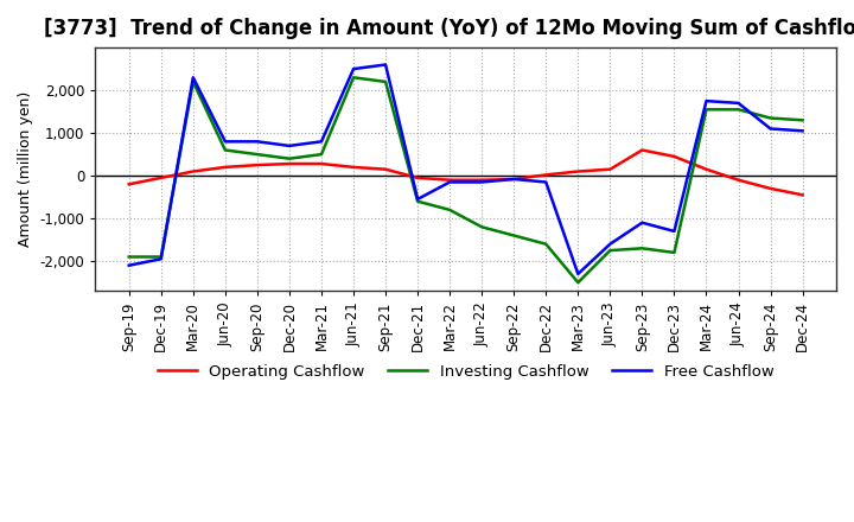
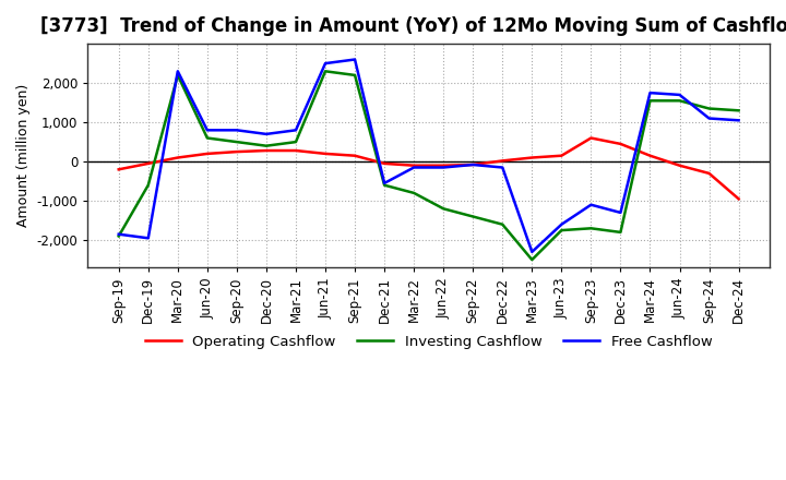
Free Cashflow/Sep-19: -2,100 -> -1,850
Investing Cashflow/Dec-19: -1,900 -> -600
Operating Cashflow/Dec-24: -450 -> -950
